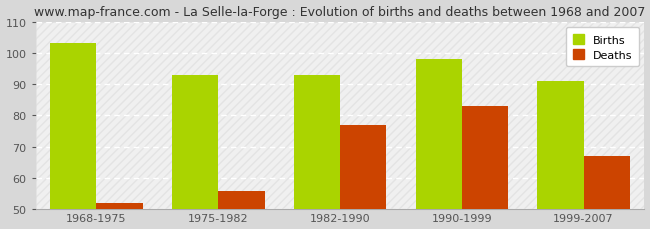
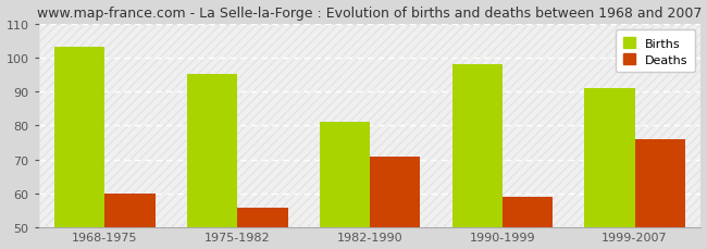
Deaths/1968-1975: 52 -> 60
Births/1975-1982: 93 -> 95
Births/1982-1990: 93 -> 81
Deaths/1982-1990: 77 -> 71
Deaths/1990-1999: 83 -> 59
Deaths/1999-2007: 67 -> 76
